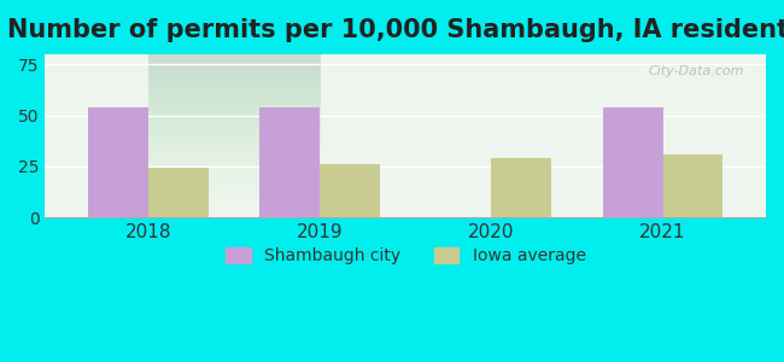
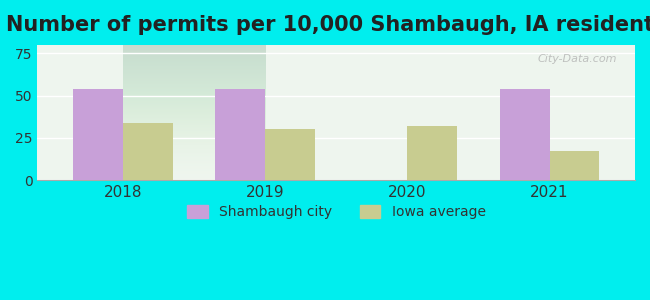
Iowa average/2018: 24 -> 34
Iowa average/2019: 26 -> 30
Iowa average/2020: 29 -> 32
Iowa average/2021: 31 -> 17
